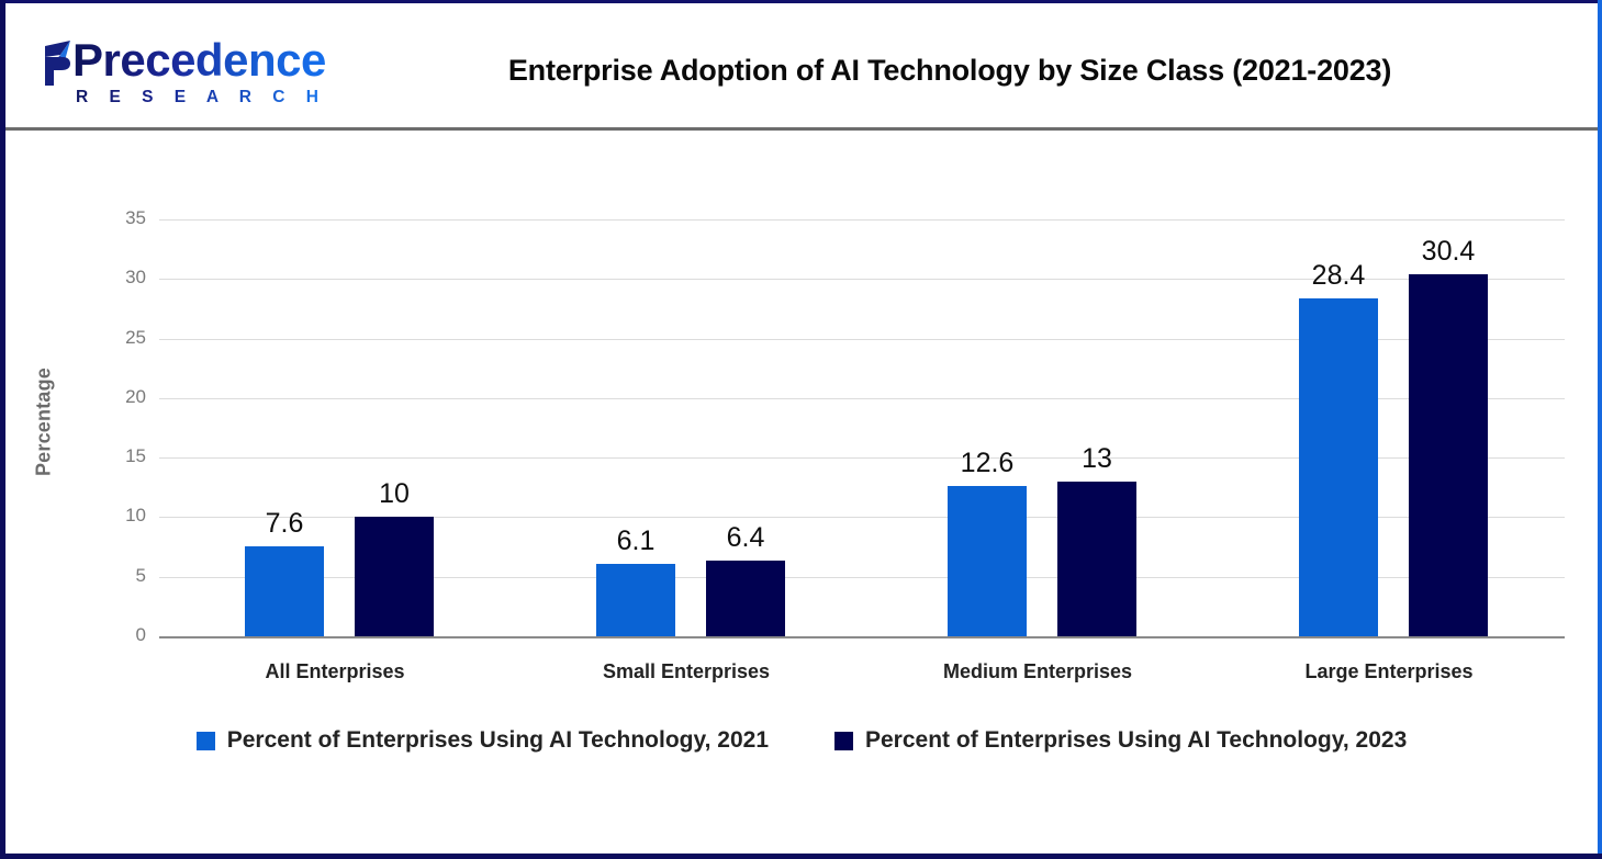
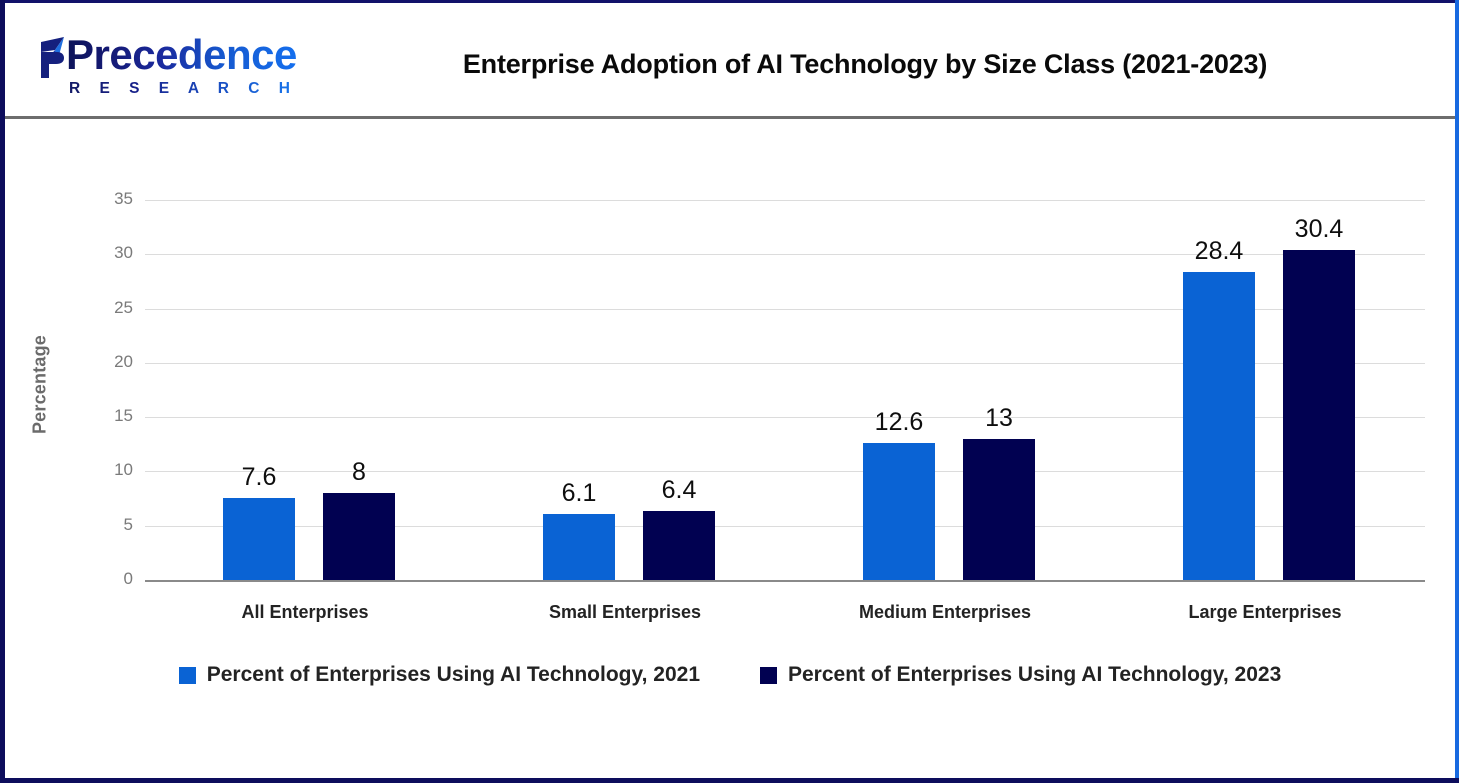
Percent of Enterprises Using AI Technology, 2023/All Enterprises: 10 -> 8
